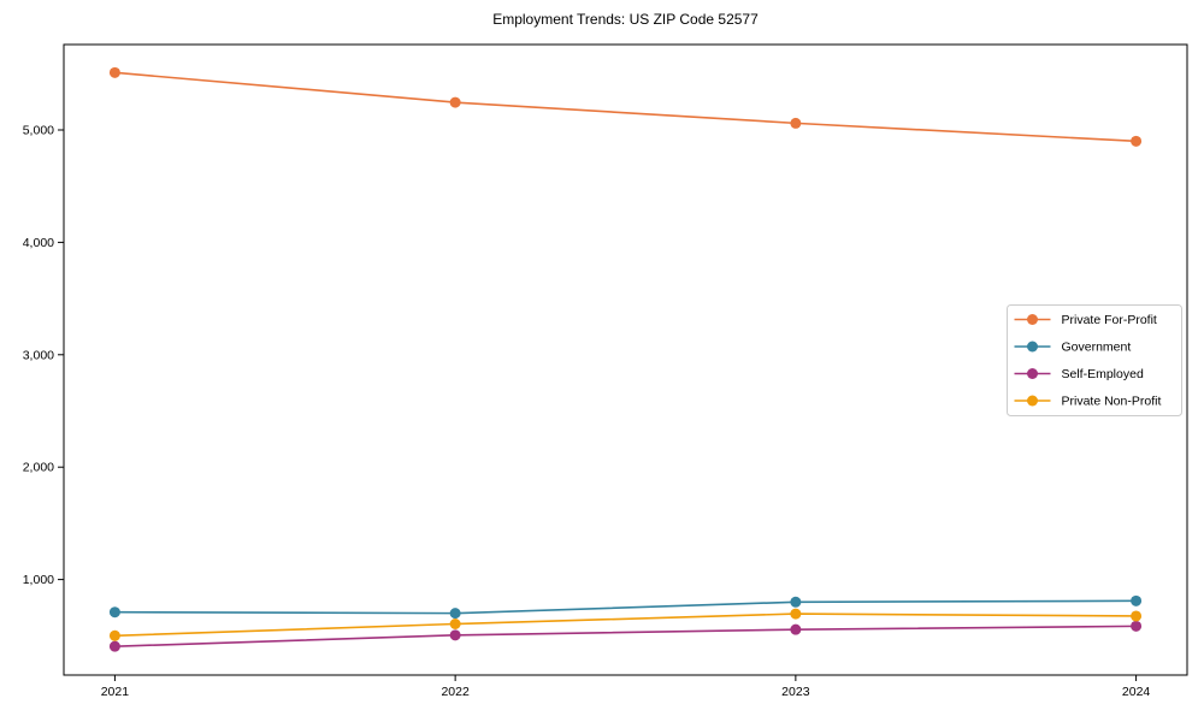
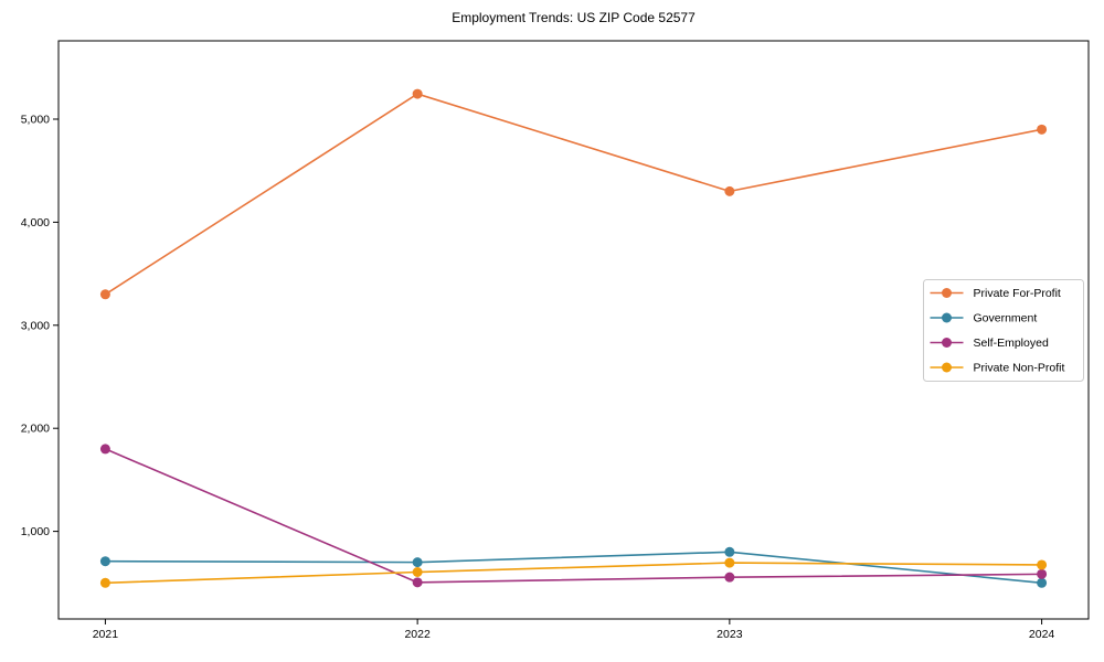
Private For-Profit/2021: 5500 -> 3300
Self-Employed/2021: 400 -> 1800
Private For-Profit/2023: 5100 -> 4300
Government/2024: 800 -> 500
